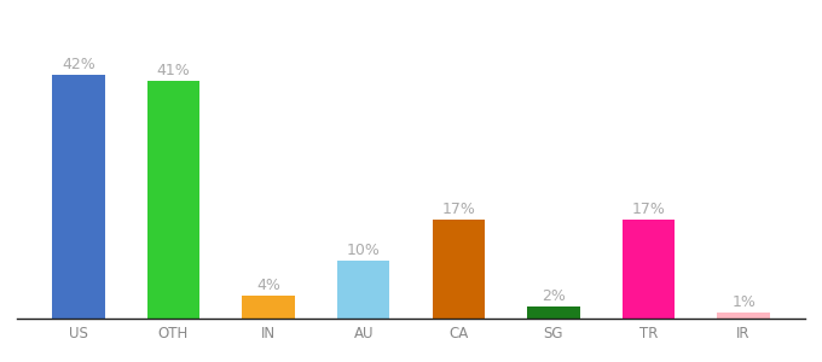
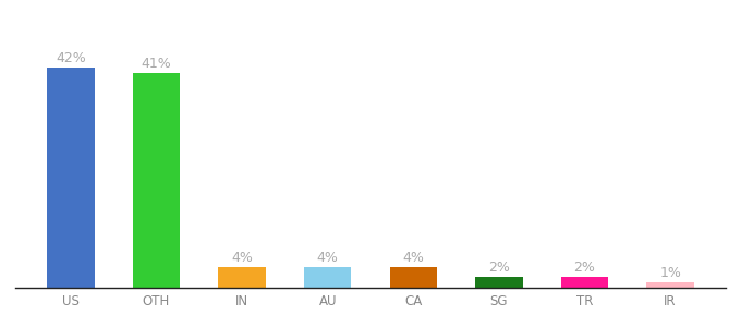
AU: 10% -> 4%
CA: 17% -> 4%
TR: 17% -> 2%
